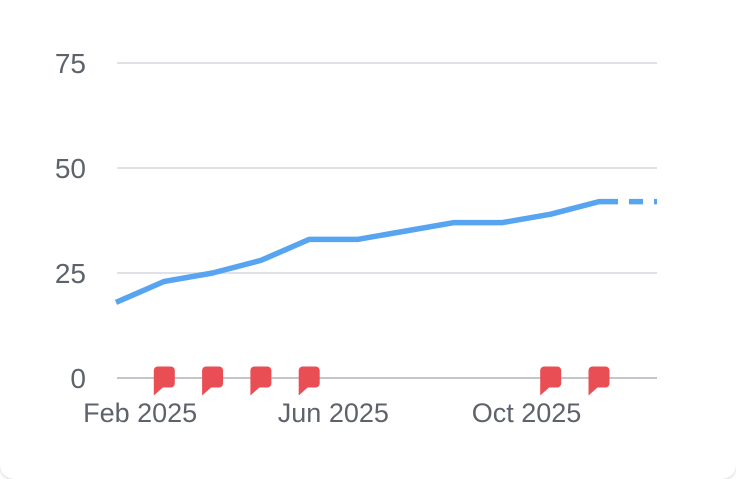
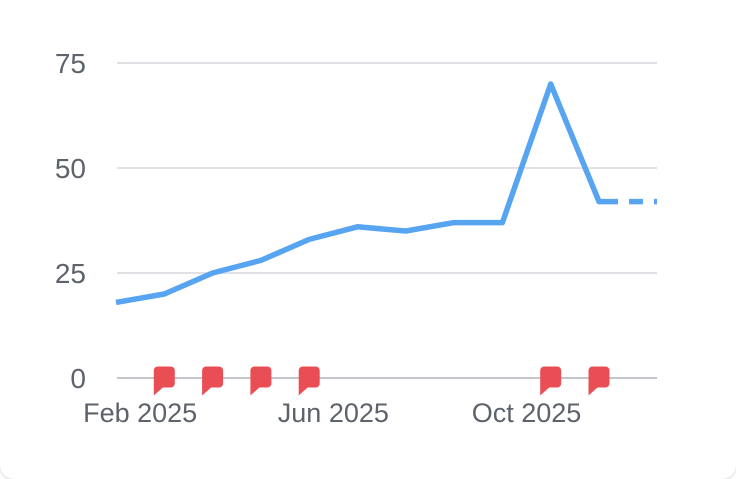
Feb 2025: 23 -> 20
Jun 2025: 33 -> 36
Oct 2025: 39 -> 70
